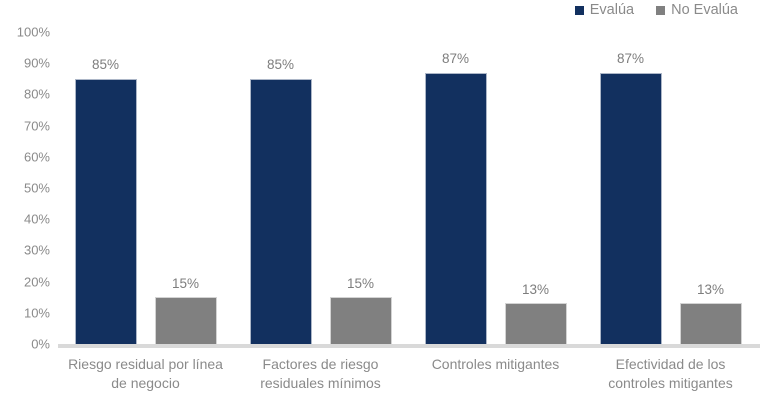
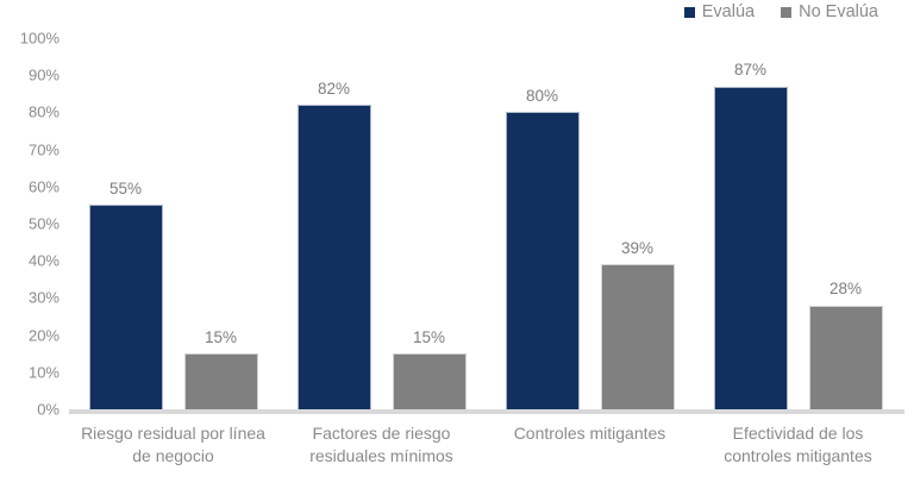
Evalúa/Riesgo residual por línea de negocio: 85% -> 55%
Evalúa/Factores de riesgo residuales mínimos: 85% -> 82%
Evalúa/Controles mitigantes: 87% -> 80%
No Evalúa/Controles mitigantes: 13% -> 39%
No Evalúa/Efectividad de los controles mitigantes: 13% -> 28%
